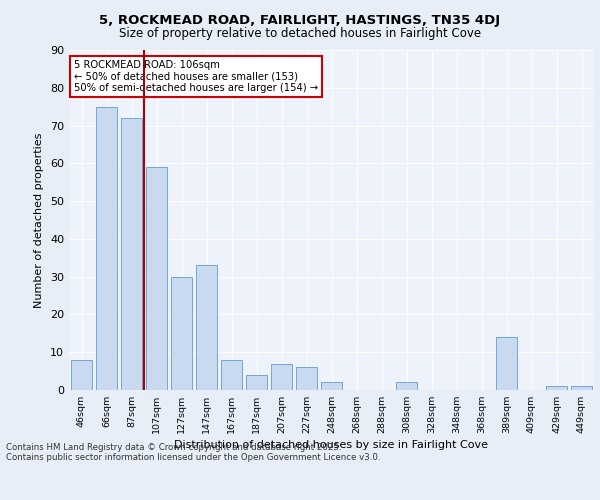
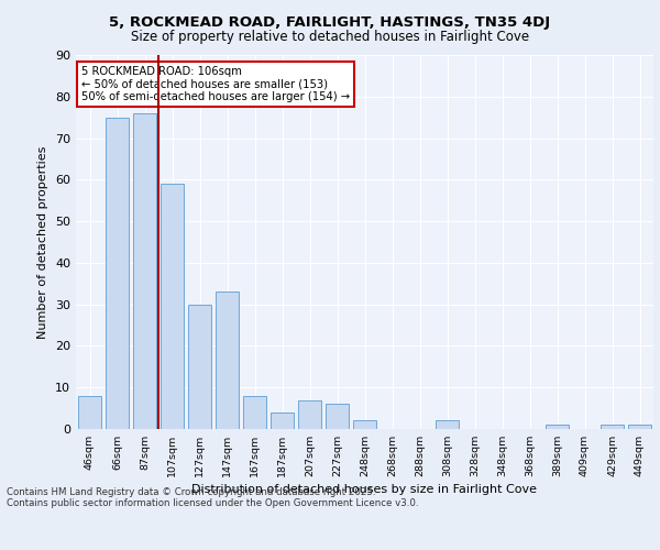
87sqm: 72 -> 76
389sqm: 14 -> 1
